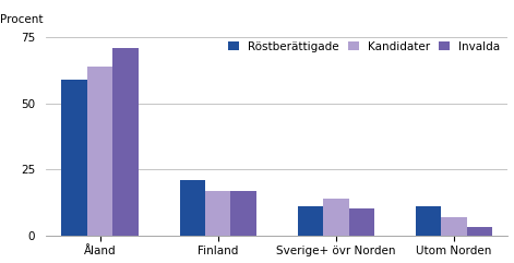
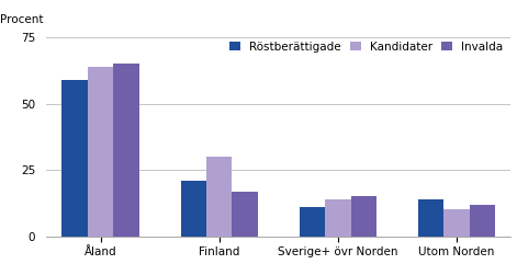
Invalda/Åland: 71 -> 65
Kandidater/Finland: 17 -> 30
Invalda/Sverige+ övr Norden: 10 -> 15
Röstberättigade/Utom Norden: 11 -> 14
Kandidater/Utom Norden: 7 -> 10
Invalda/Utom Norden: 3 -> 12
